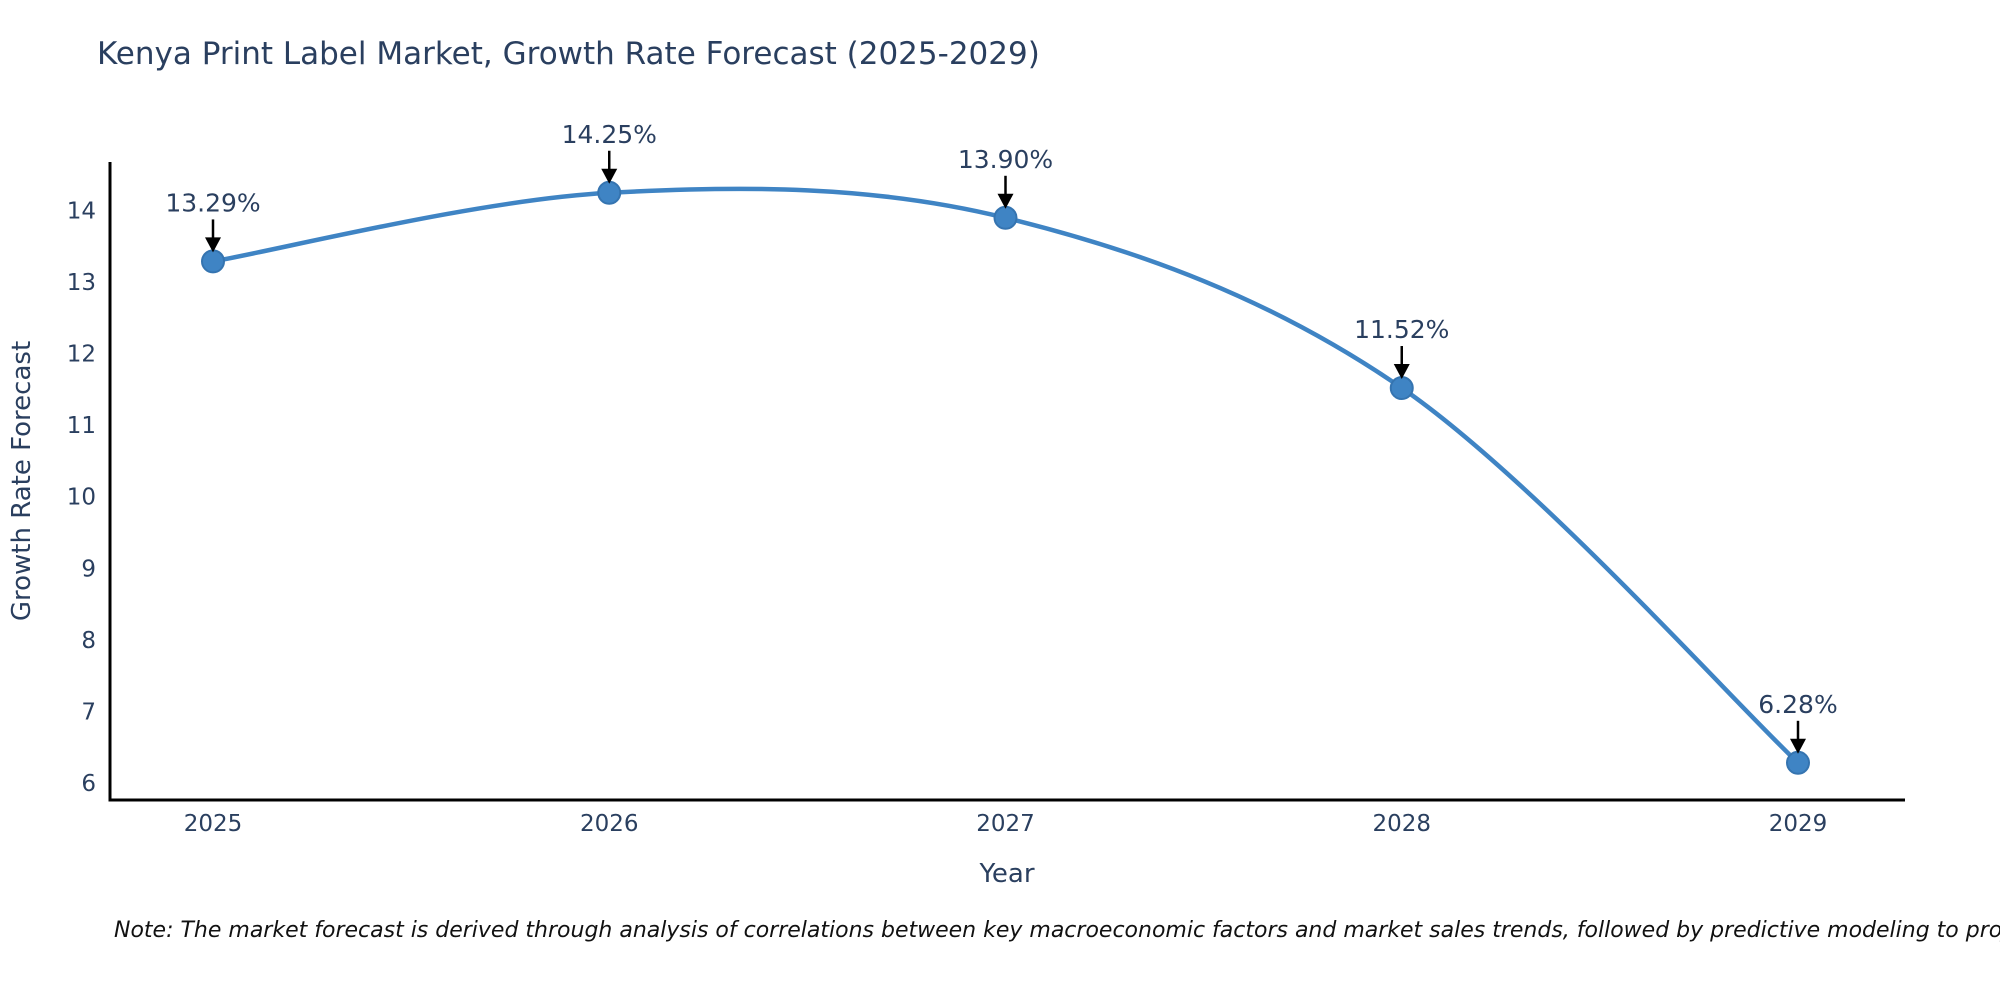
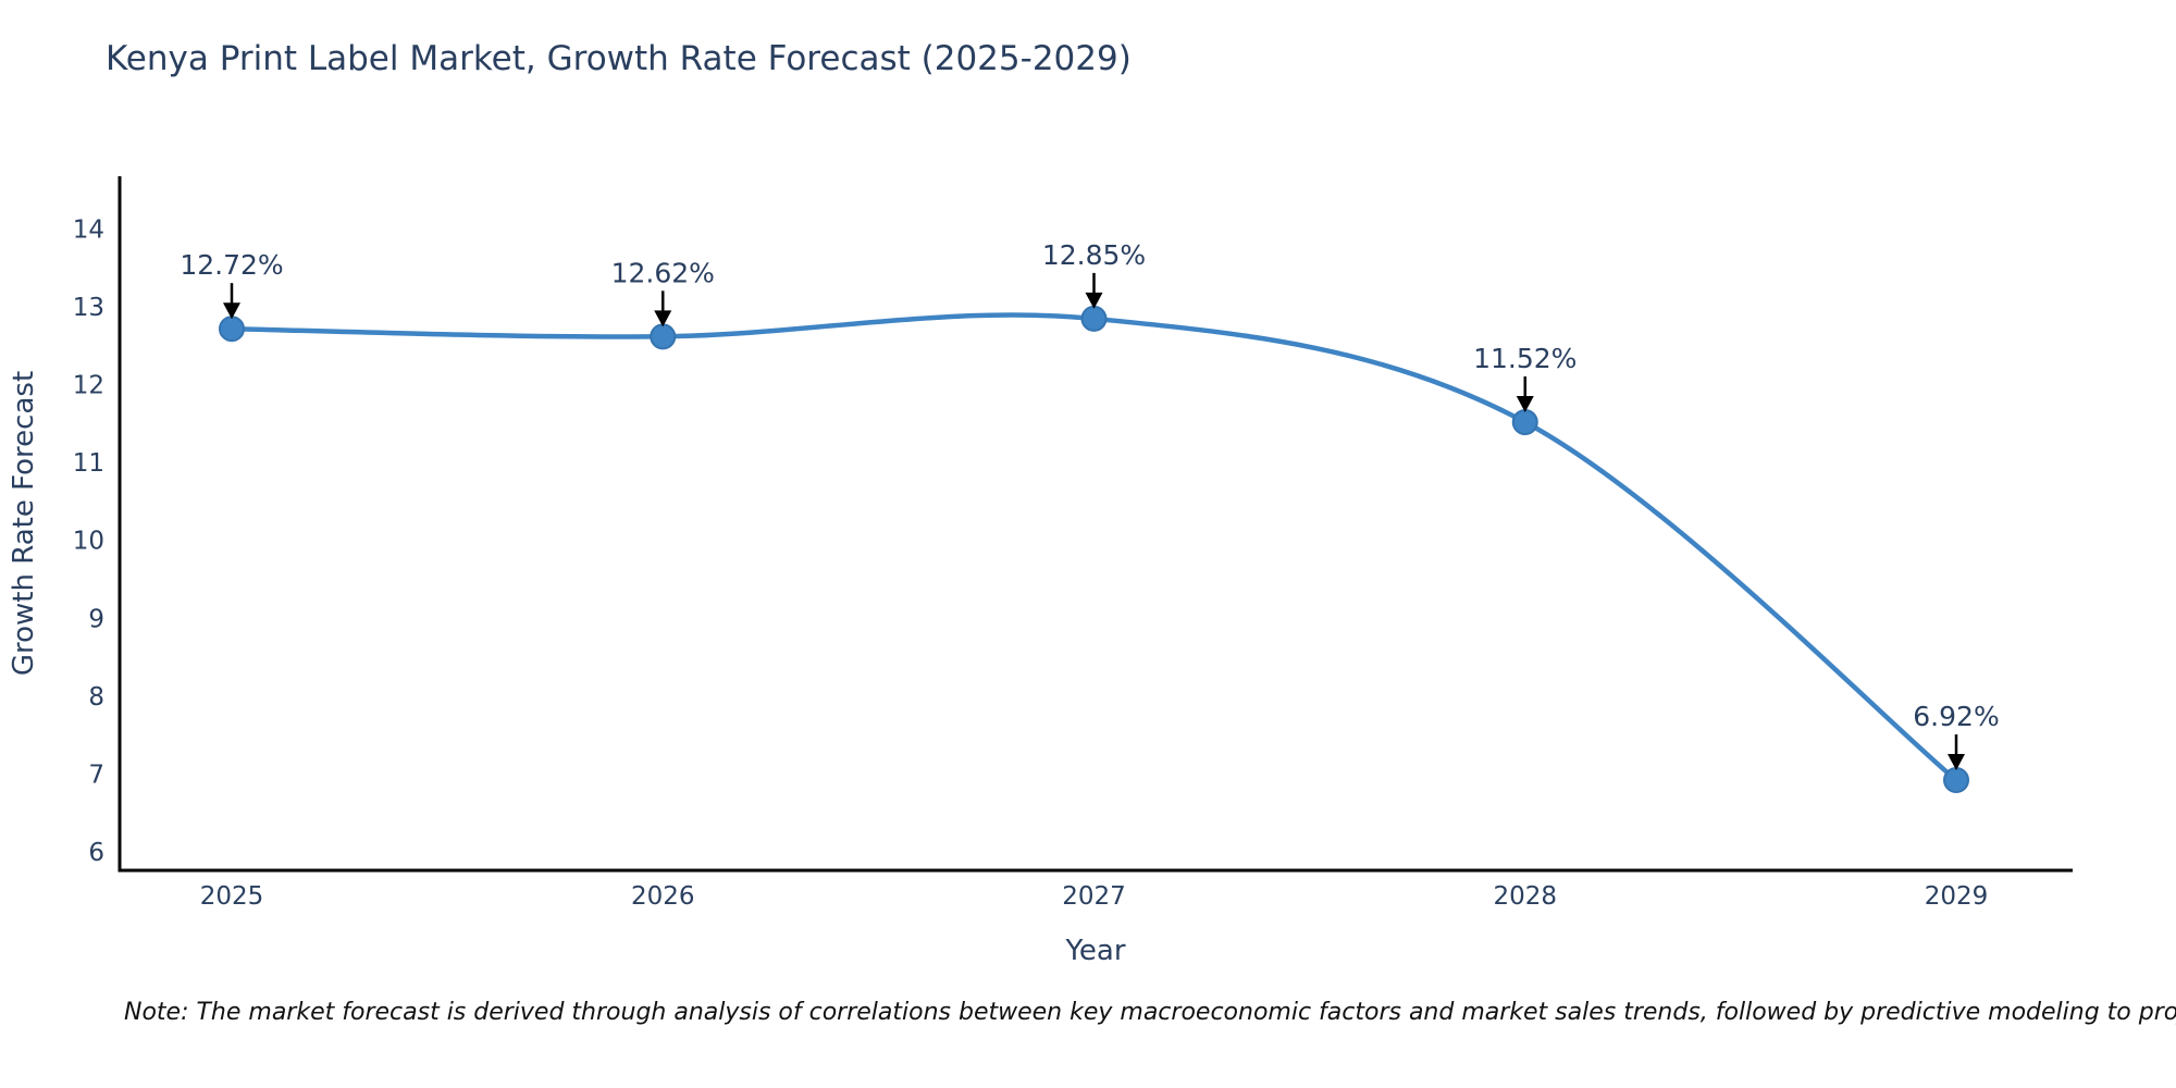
2025: 13.29% -> 12.72%
2026: 14.25% -> 12.62%
2027: 13.90% -> 12.85%
2029: 6.28% -> 6.92%
